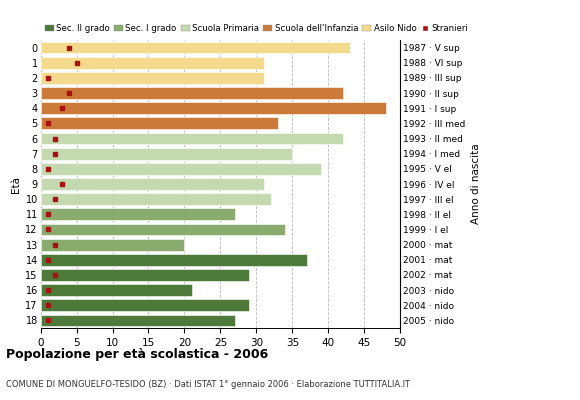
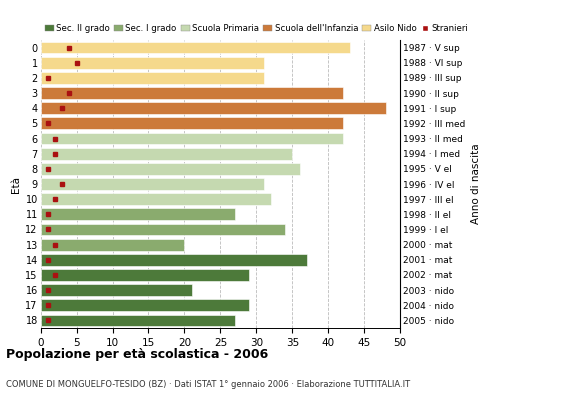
5: 33 -> 42
8: 39 -> 36
